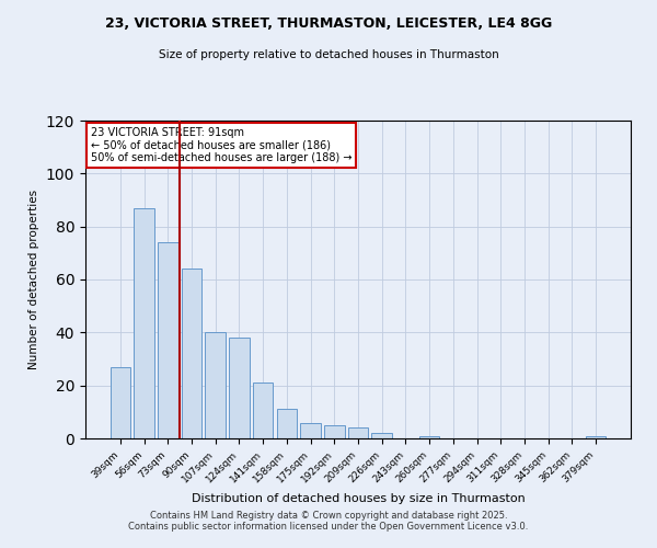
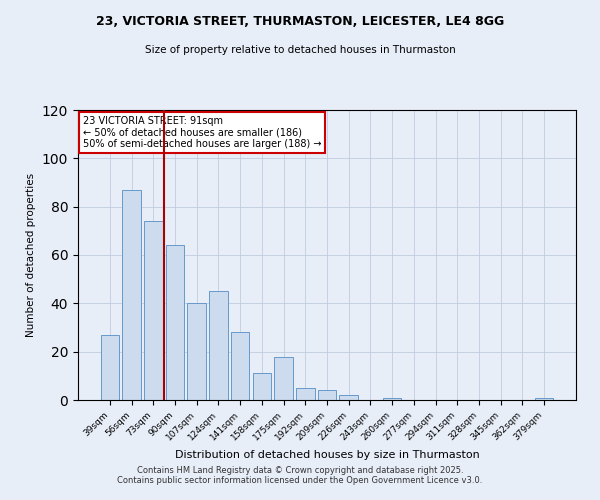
124sqm: 38 -> 45
141sqm: 21 -> 28
175sqm: 6 -> 18
